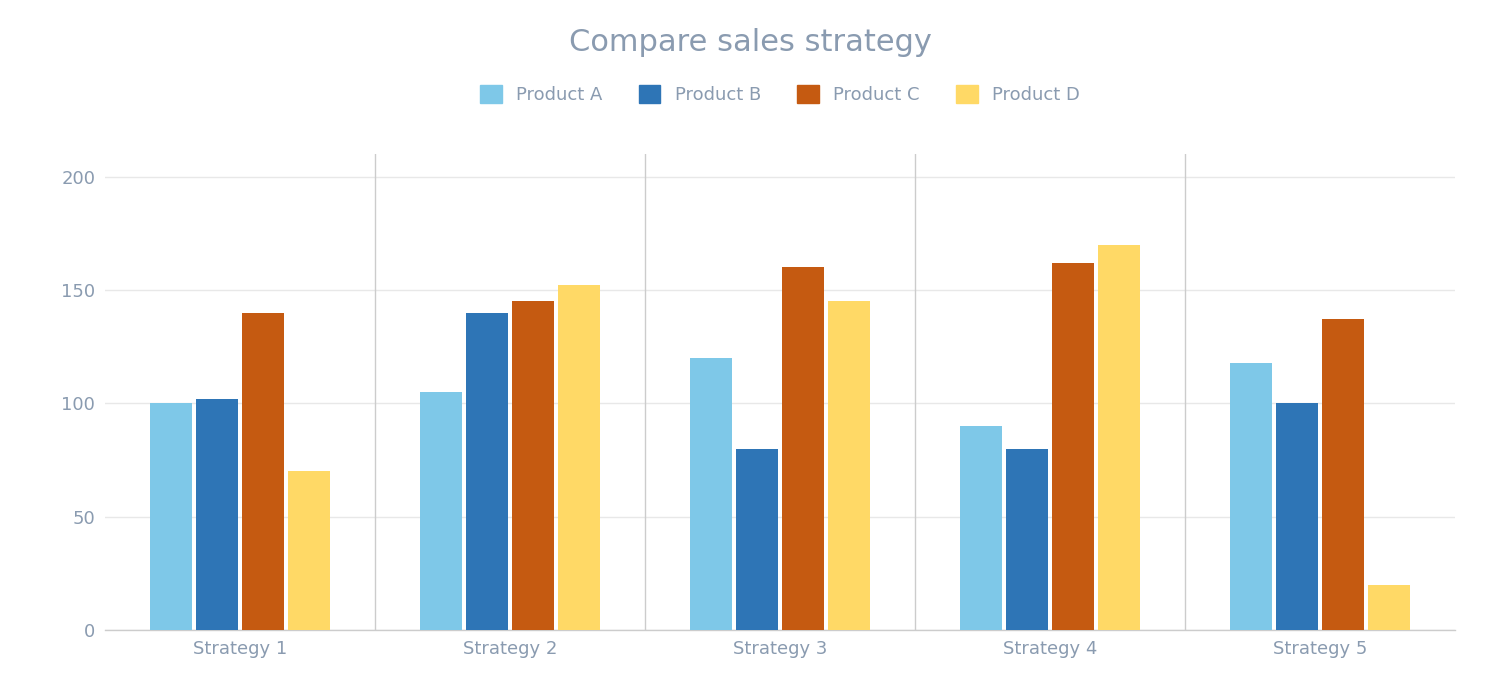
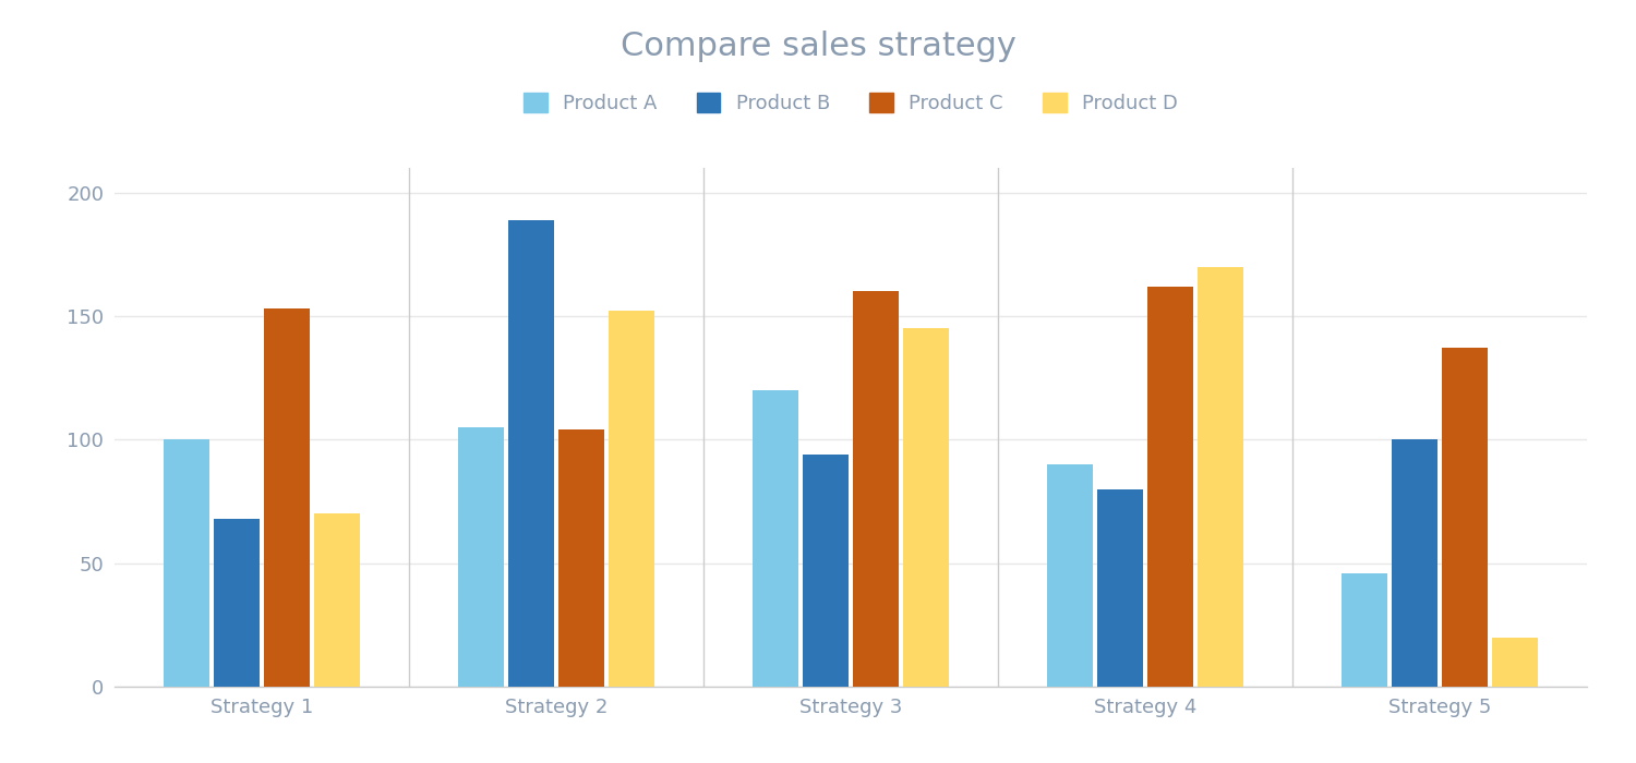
Product B/Strategy 1: 102 -> 68
Product C/Strategy 1: 140 -> 153
Product B/Strategy 2: 140 -> 189
Product C/Strategy 2: 145 -> 104
Product B/Strategy 3: 80 -> 94
Product A/Strategy 5: 118 -> 46
